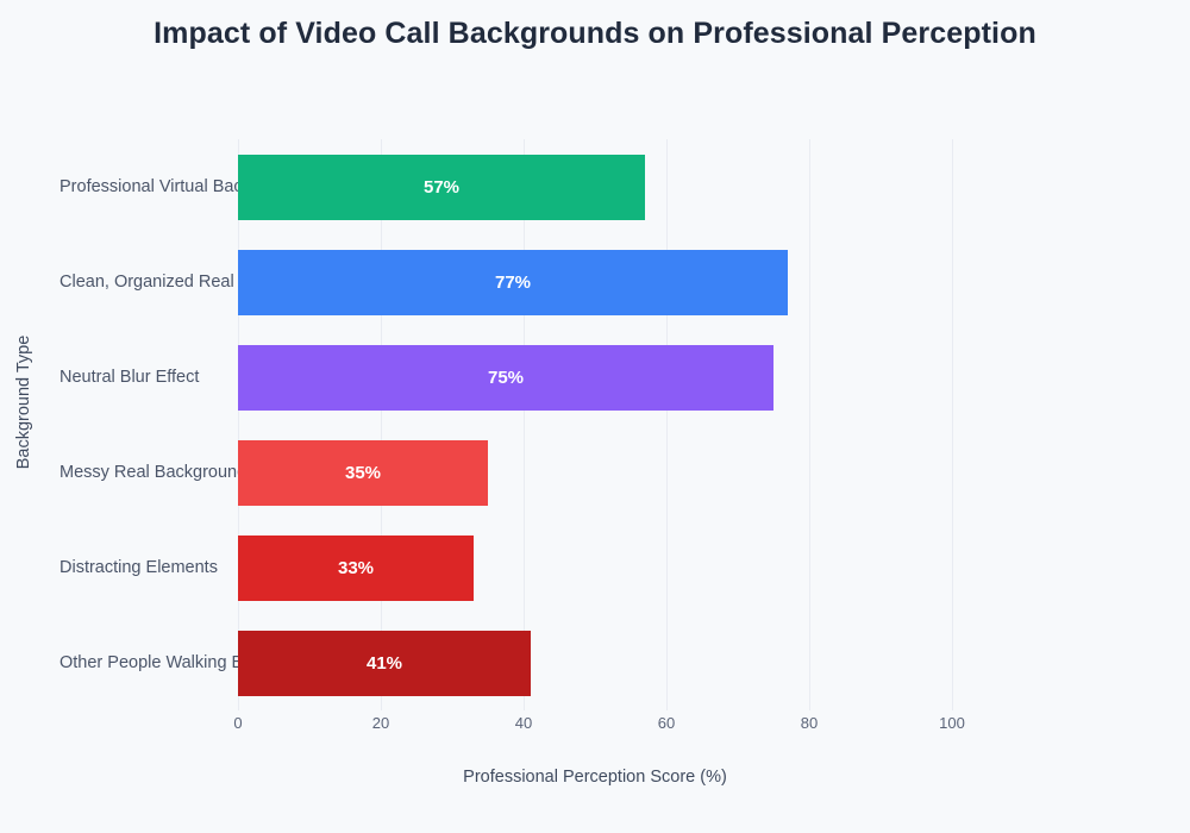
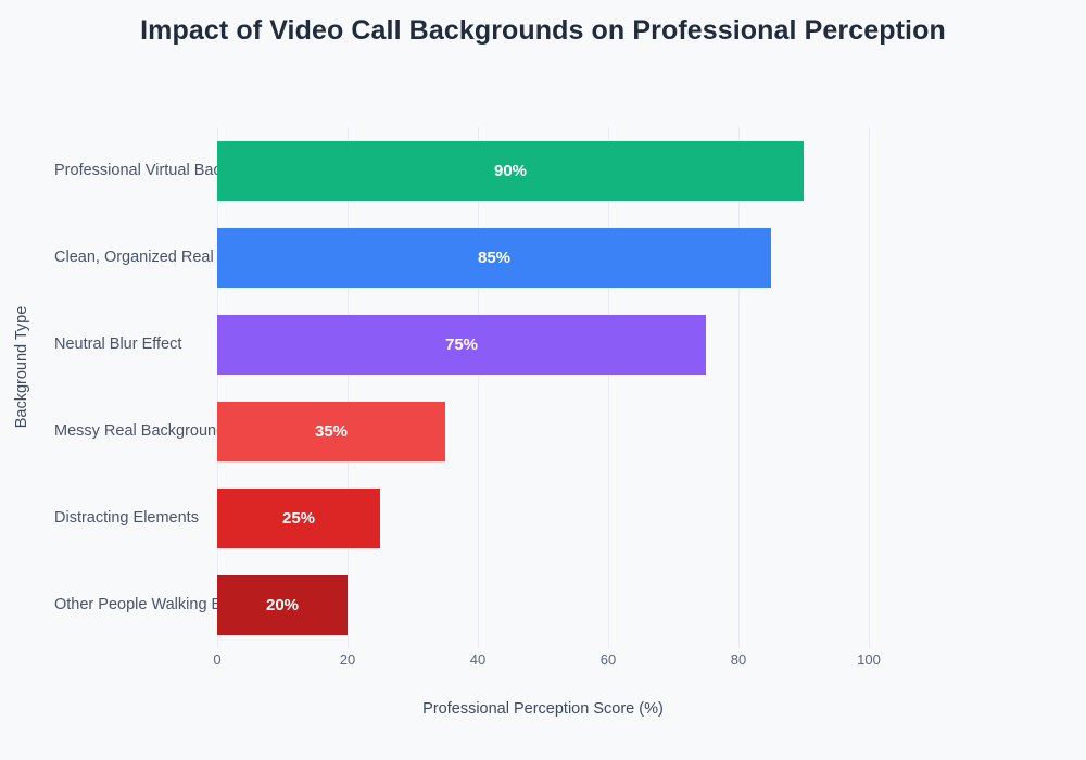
Professional Virtual Background: 57% -> 90%
Clean, Organized Real Background: 77% -> 85%
Distracting Elements: 33% -> 25%
Other People Walking By: 41% -> 20%
